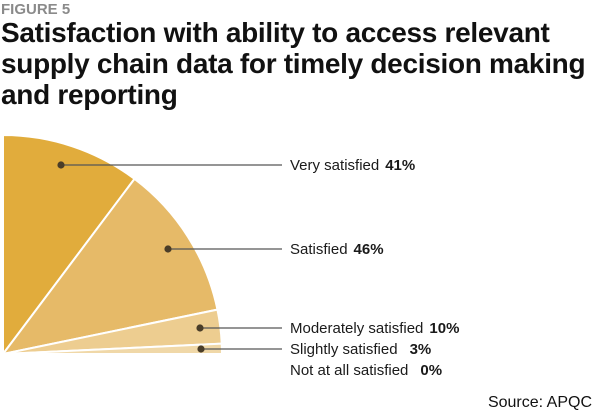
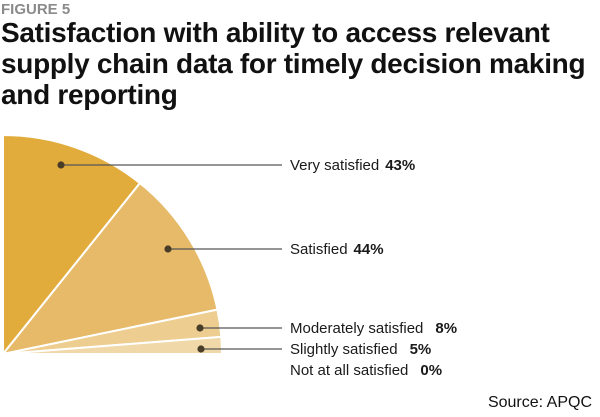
Very satisfied: 41% -> 43%
Satisfied: 46% -> 44%
Moderately satisfied: 10% -> 8%
Slightly satisfied: 3% -> 5%
